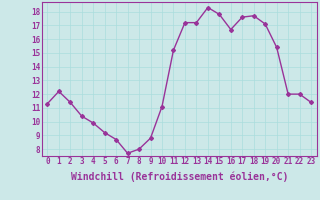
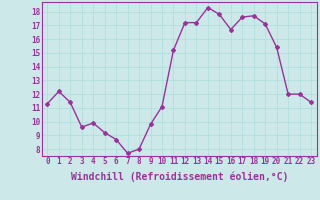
3: 10.4 -> 9.6
9: 8.8 -> 9.8
